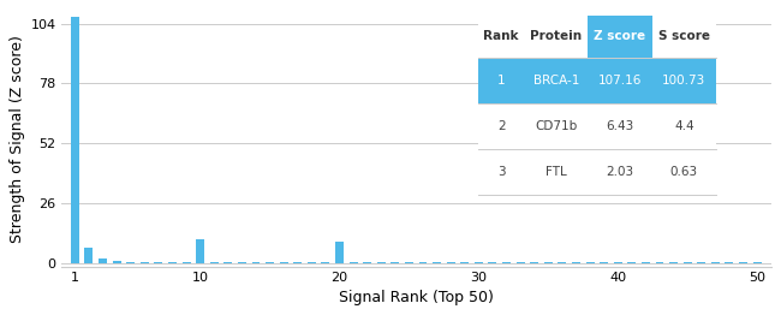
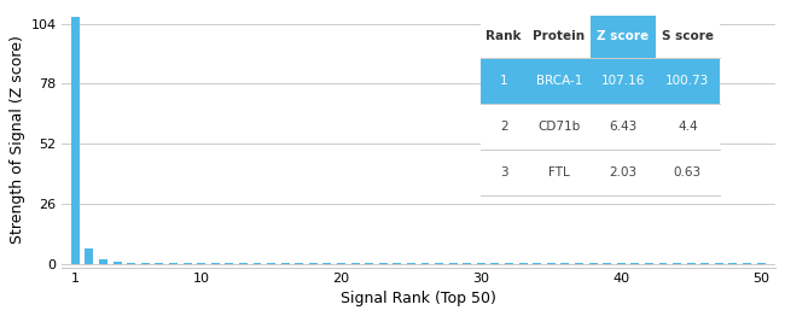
10: 10 -> 0
20: 9 -> 0
